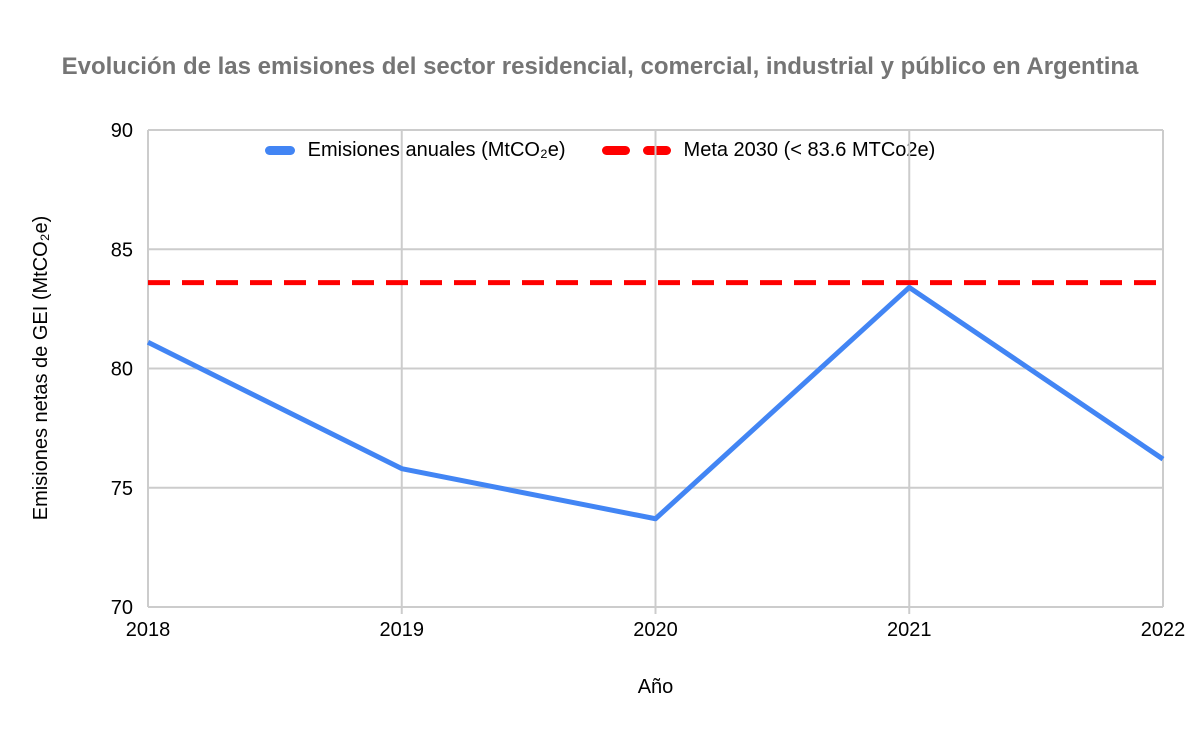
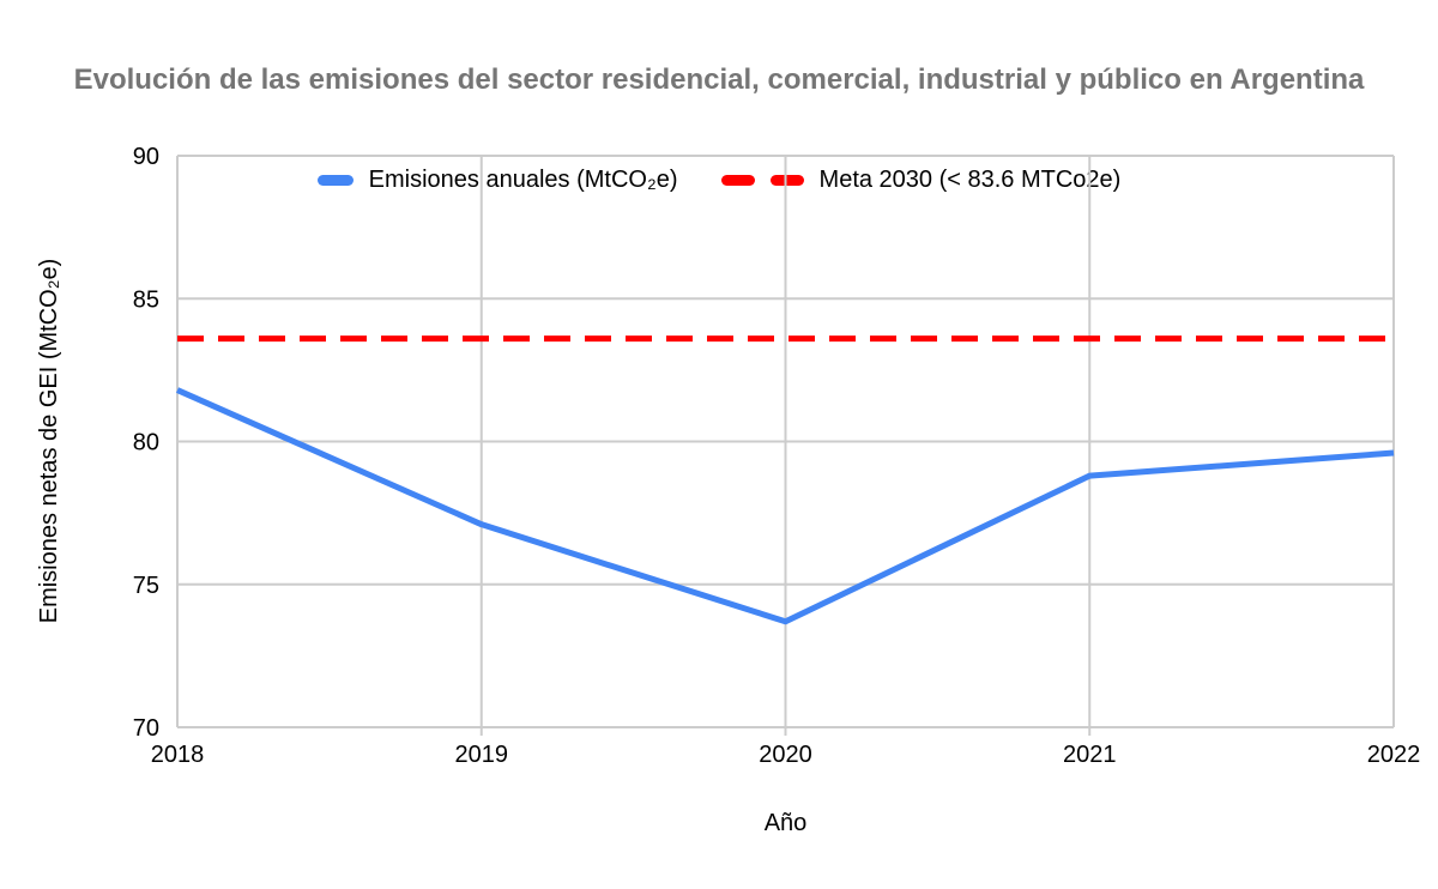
Emisiones anuales (MtCO₂e)/2018: 81.1 -> 81.8
Emisiones anuales (MtCO₂e)/2019: 75.8 -> 77.1
Emisiones anuales (MtCO₂e)/2021: 83.4 -> 78.8
Emisiones anuales (MtCO₂e)/2022: 76.2 -> 79.6
